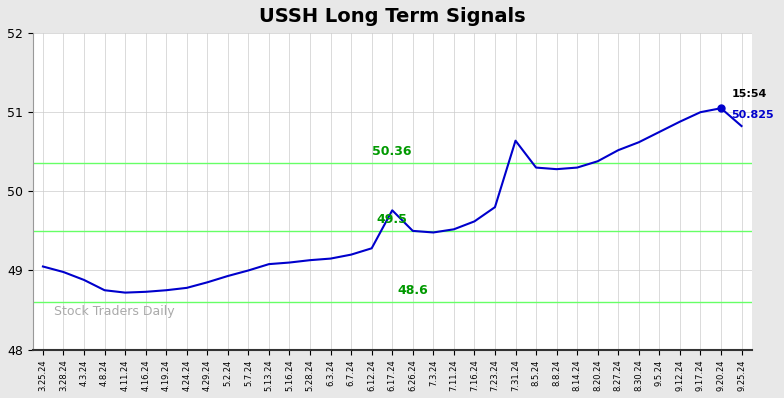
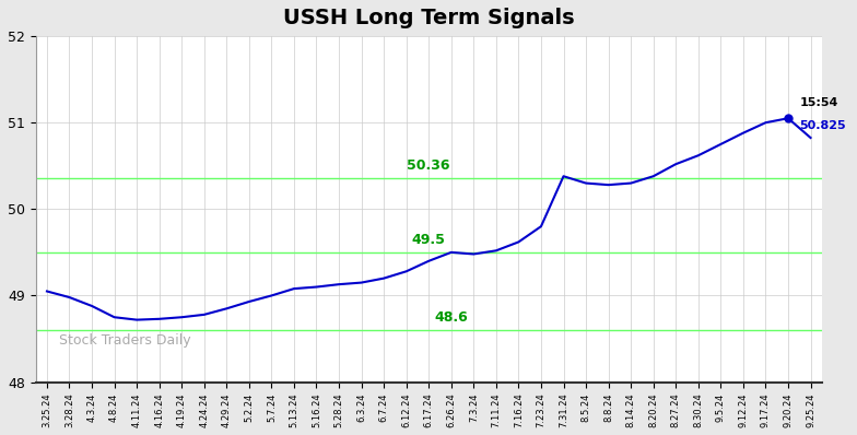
6.17.24: 49.76 -> 49.40
7.31.24: 50.64 -> 50.38
